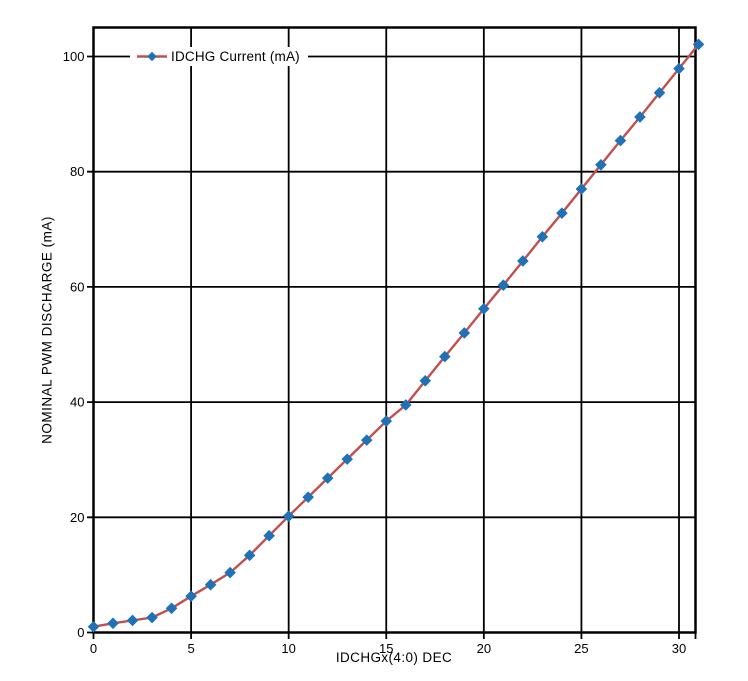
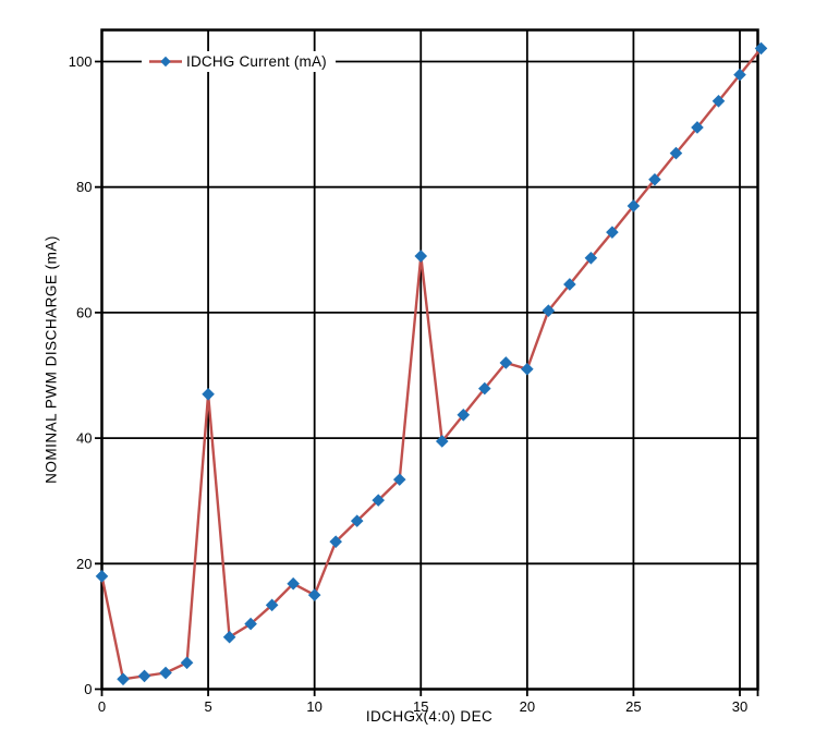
0: 1 -> 18
5: 6 -> 47
10: 20 -> 15
15: 37 -> 69
20: 56 -> 51
